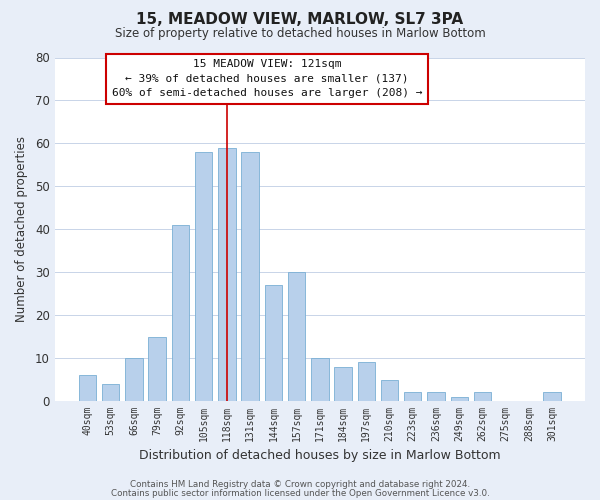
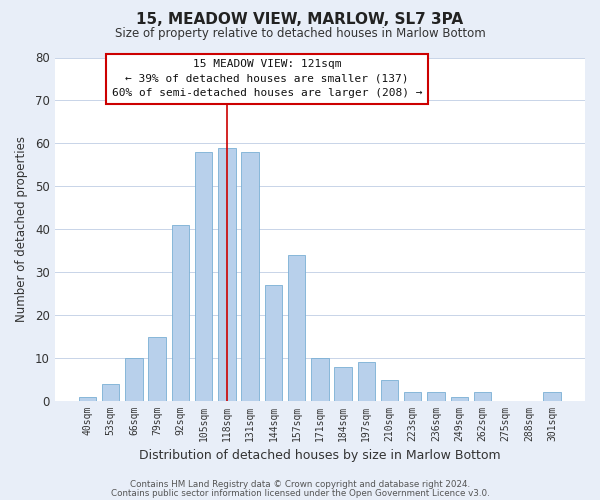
40sqm: 6 -> 1
157sqm: 30 -> 34
